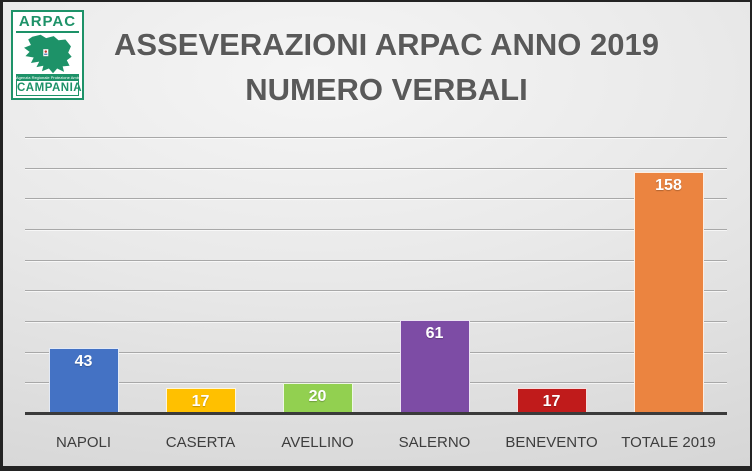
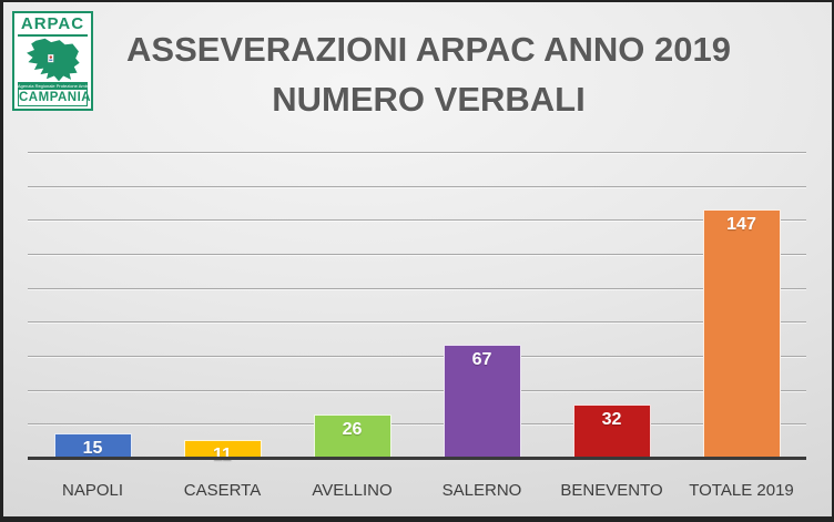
NAPOLI: 43 -> 15
CASERTA: 17 -> 11
AVELLINO: 20 -> 26
SALERNO: 61 -> 67
BENEVENTO: 17 -> 32
TOTALE 2019: 158 -> 147
